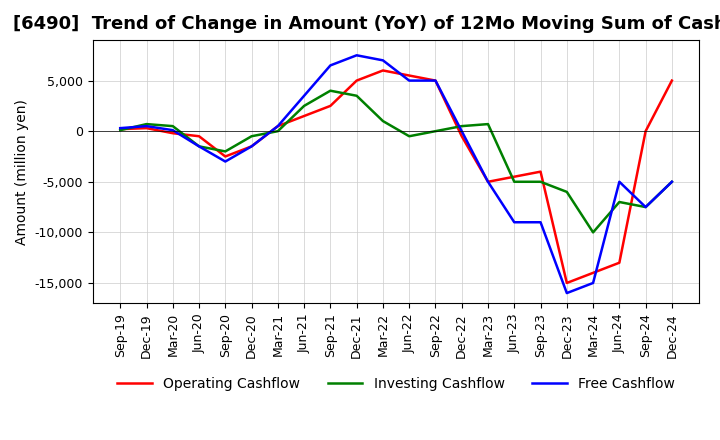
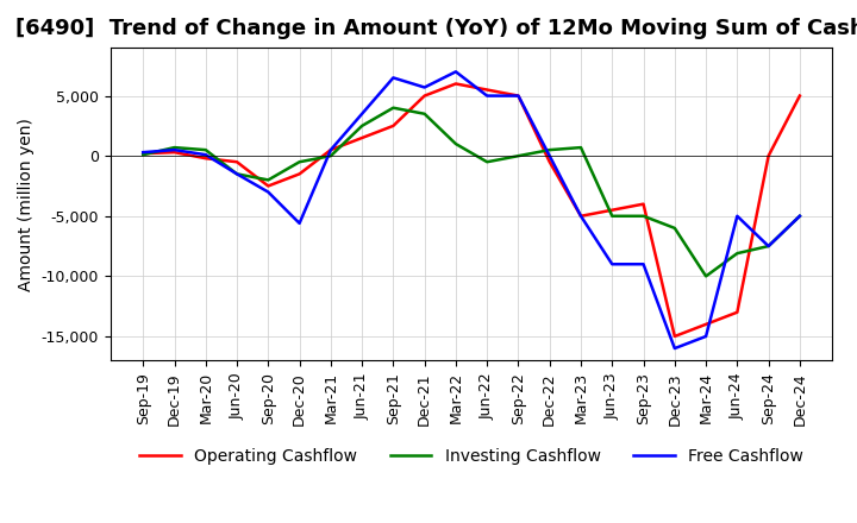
Free Cashflow/Dec-20: -1,500 -> -5,600
Free Cashflow/Dec-21: 7,500 -> 5,700
Investing Cashflow/Jun-24: -7,000 -> -8,100
